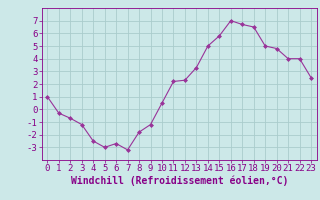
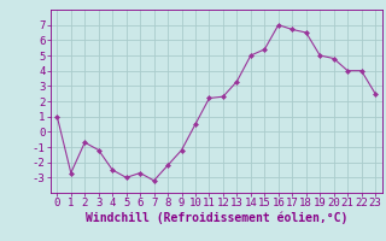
1: -0.3 -> -2.7
8: -1.8 -> -2.2
15: 5.8 -> 5.4
